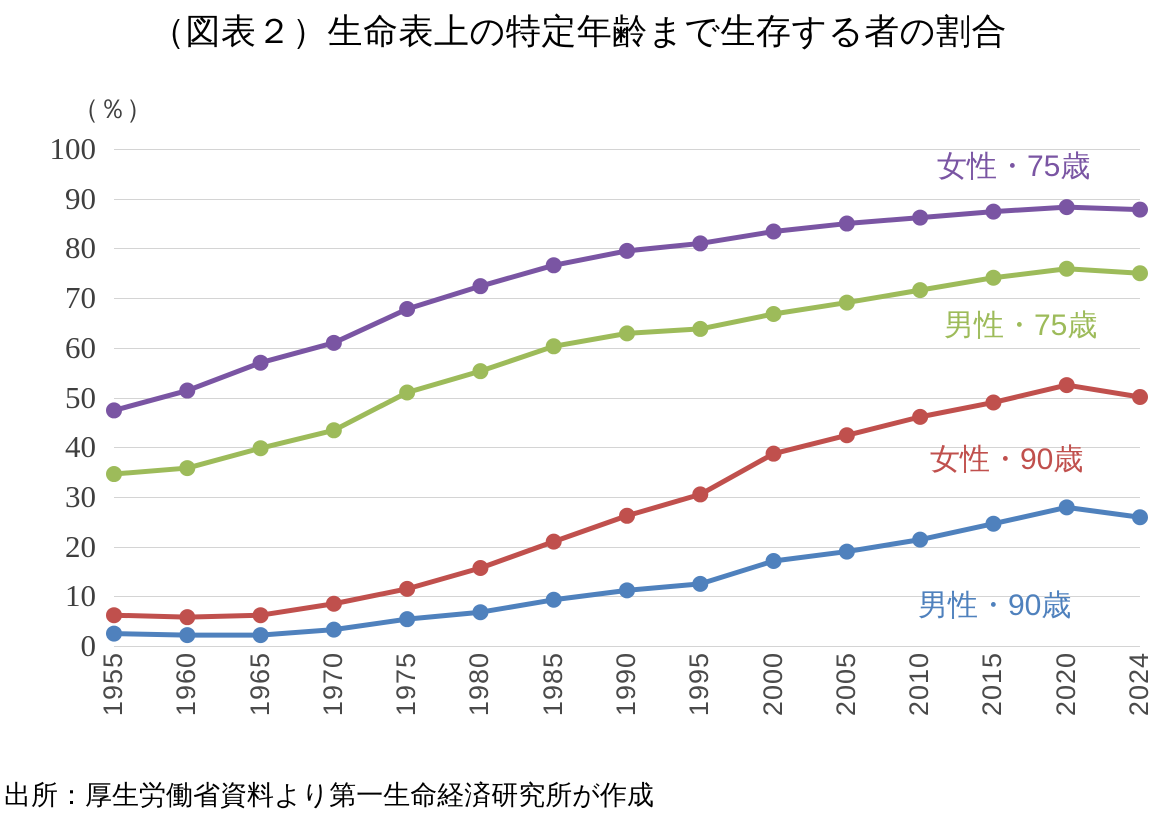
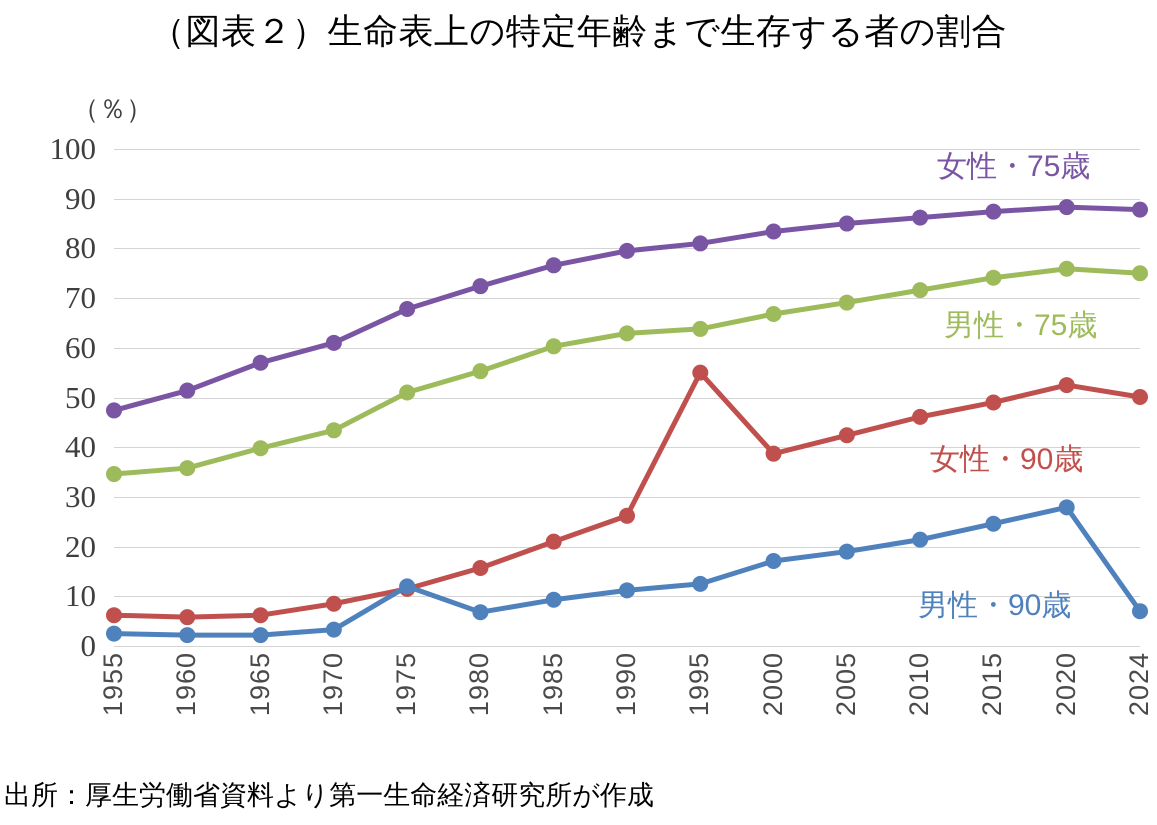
男性・90歳/1975: 5 -> 12
女性・90歳/1995: 30 -> 55
男性・90歳/2024: 26 -> 7
